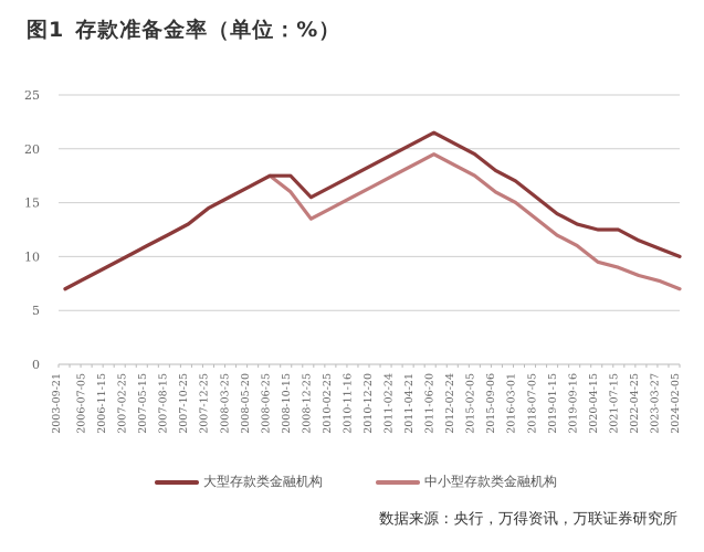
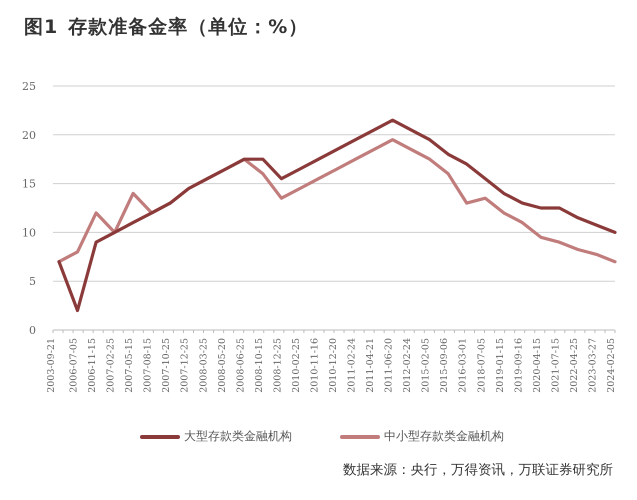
大型存款类金融机构/2006-07-05: 8 -> 2
中小型存款类金融机构/2006-11-15: 9 -> 12
中小型存款类金融机构/2007-05-15: 11 -> 14
中小型存款类金融机构/2016-03-01: 15 -> 13
